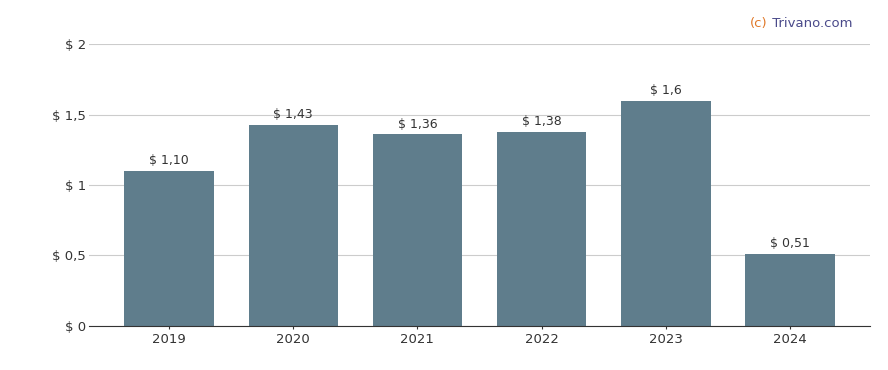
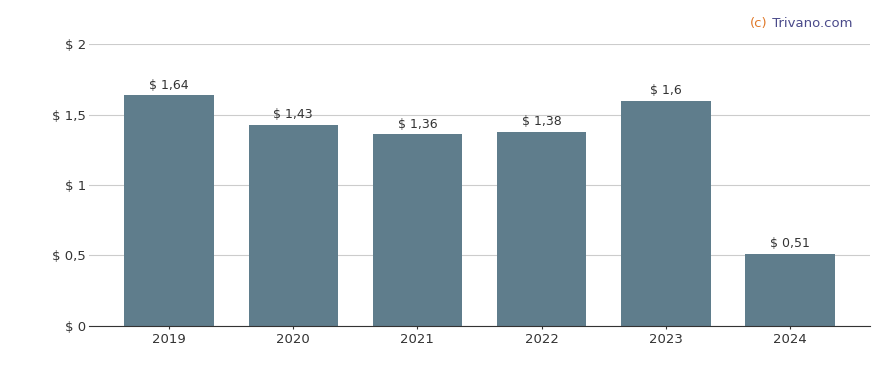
2019: 1,10 -> 1,64
